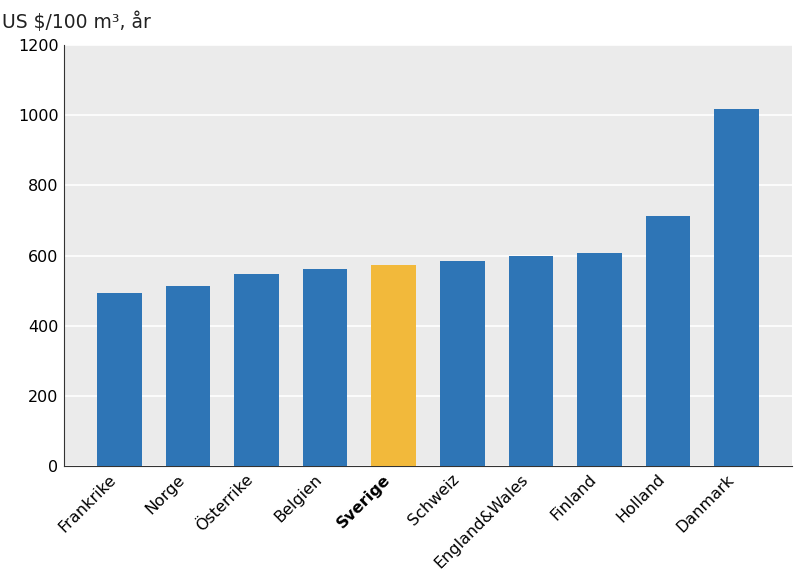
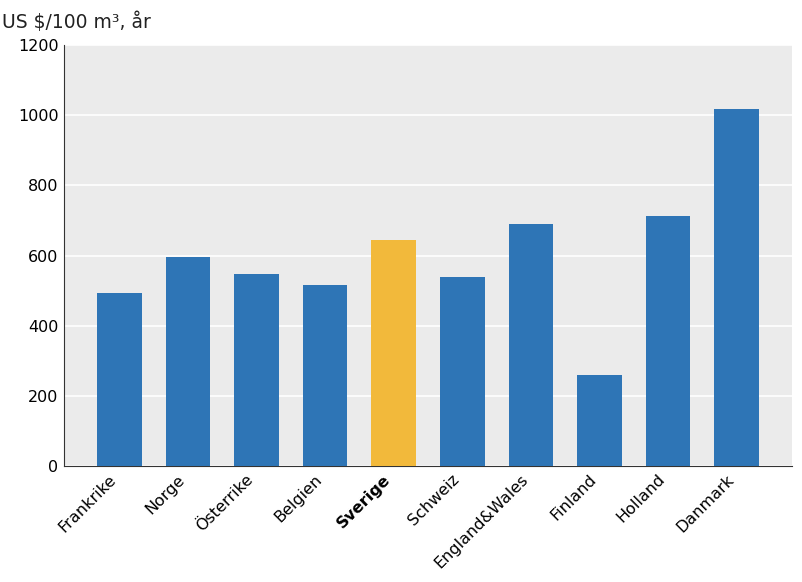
Norge: 513 -> 595
Belgien: 561 -> 515
Sverige: 572 -> 645
Schweiz: 585 -> 540
England&Wales: 600 -> 690
Finland: 607 -> 260
